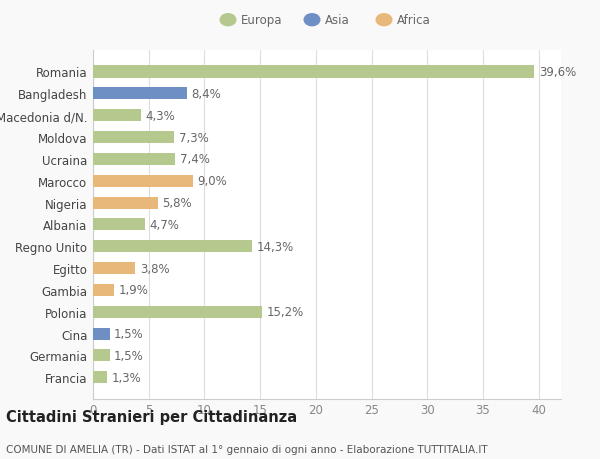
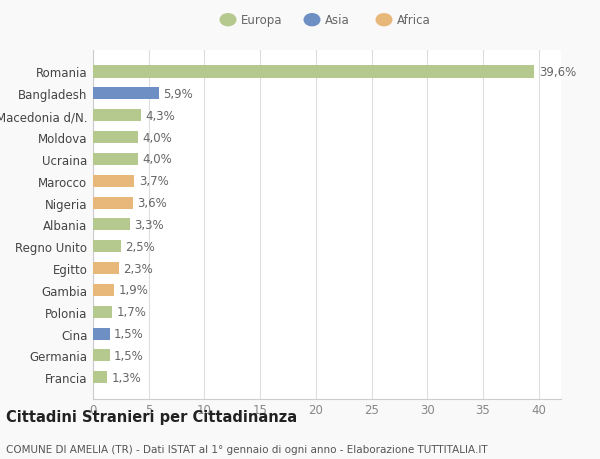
Bangladesh: 8,4% -> 5,9%
Moldova: 7,3% -> 4,0%
Ucraina: 7,4% -> 4,0%
Marocco: 9,0% -> 3,7%
Nigeria: 5,8% -> 3,6%
Albania: 4,7% -> 3,3%
Regno Unito: 14,3% -> 2,5%
Egitto: 3,8% -> 2,3%
Polonia: 15,2% -> 1,7%
